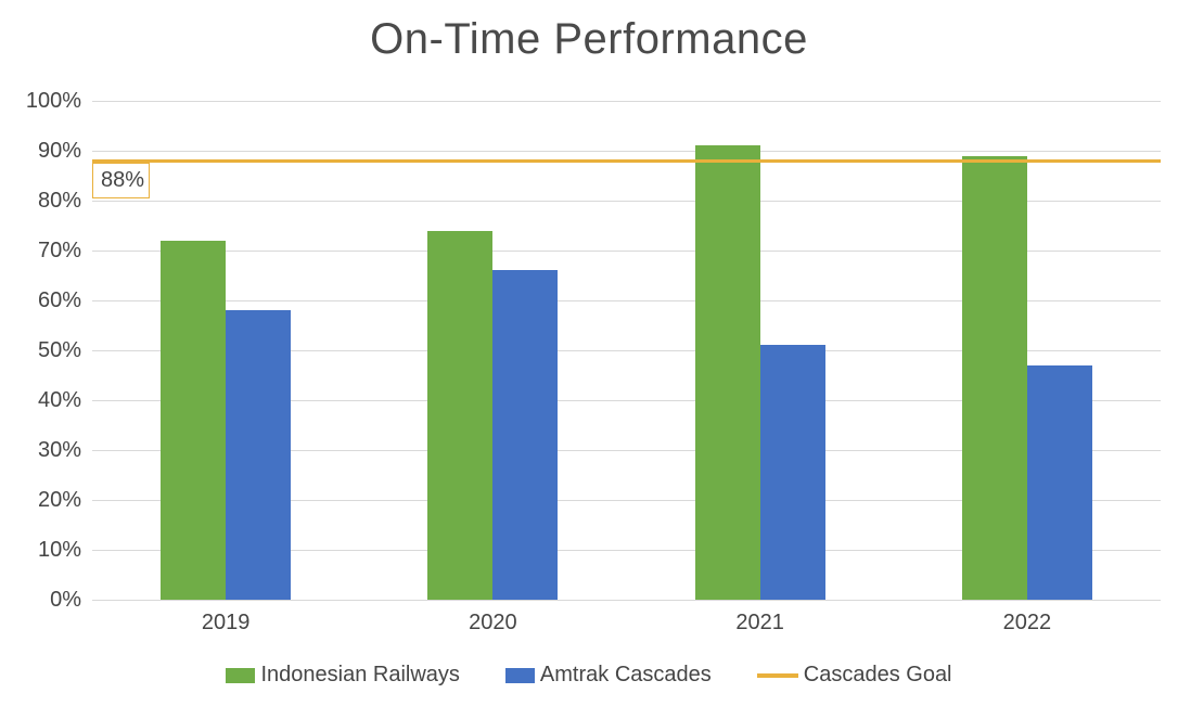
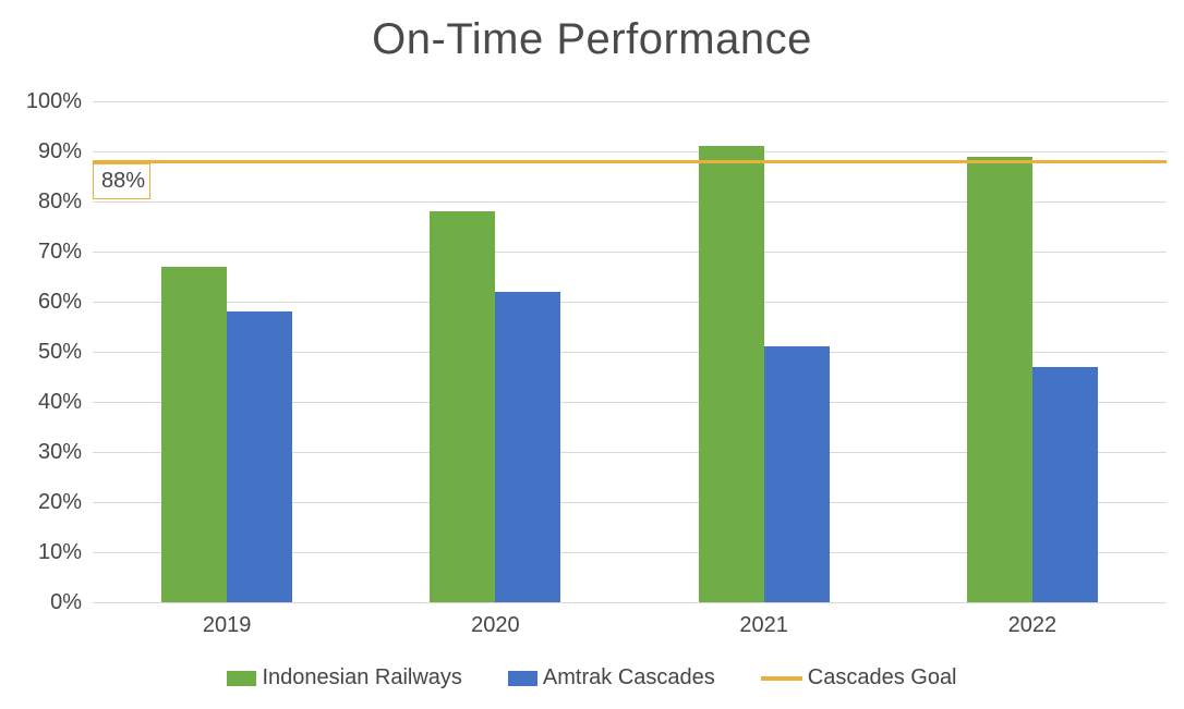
Indonesian Railways/2019: 72% -> 67%
Indonesian Railways/2020: 74% -> 78%
Amtrak Cascades/2020: 66% -> 62%
